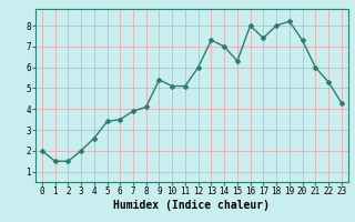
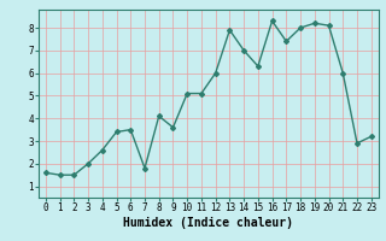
0: 2.0 -> 1.6
7: 3.9 -> 1.8
9: 5.4 -> 3.6
13: 7.3 -> 7.9
16: 8.0 -> 8.3
20: 7.3 -> 8.1
22: 5.3 -> 2.9
23: 4.3 -> 3.2
